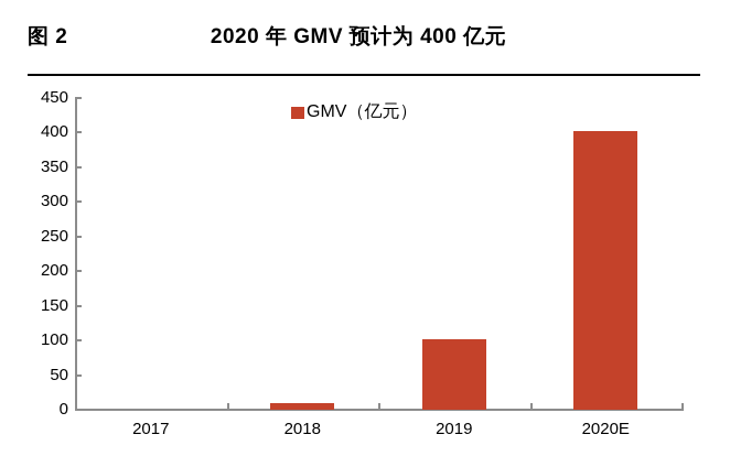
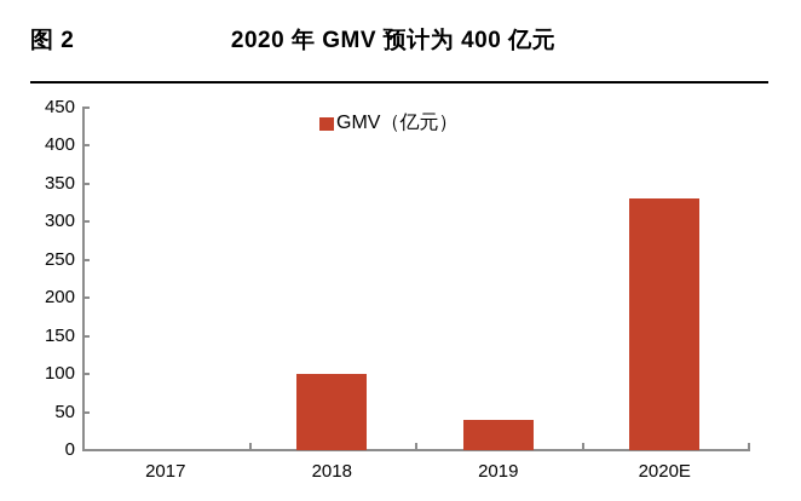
2018: 10 -> 100
2019: 100 -> 40
2020E: 400 -> 330
